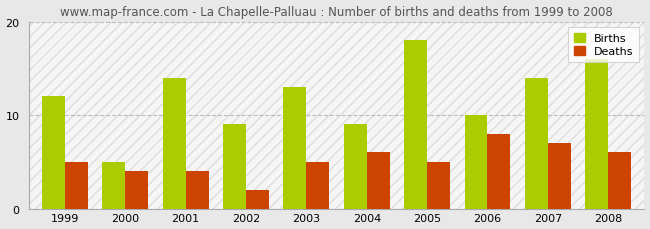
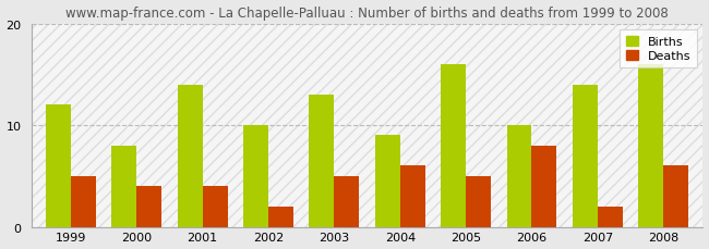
Births/2000: 5 -> 8
Births/2002: 9 -> 10
Births/2005: 18 -> 16
Deaths/2007: 7 -> 2
